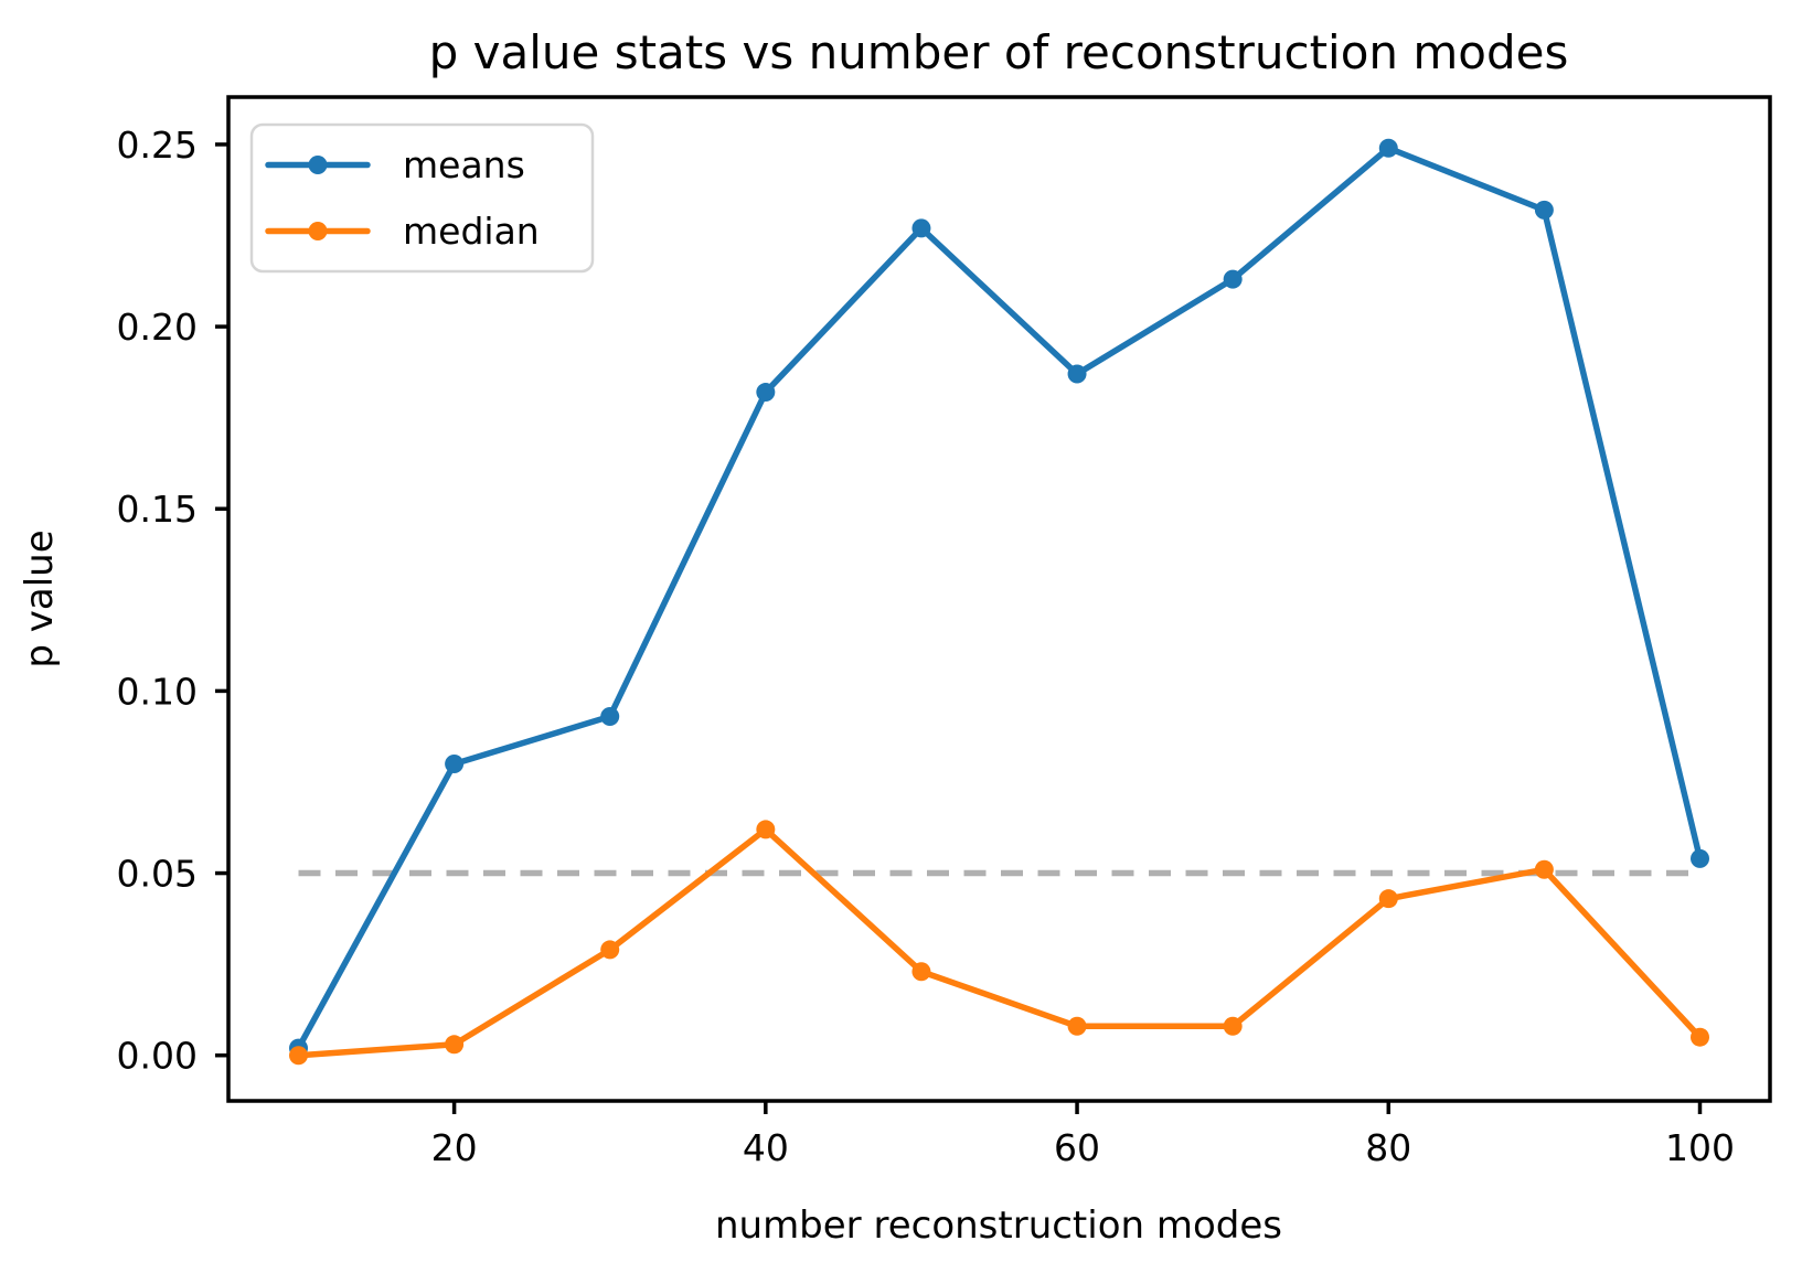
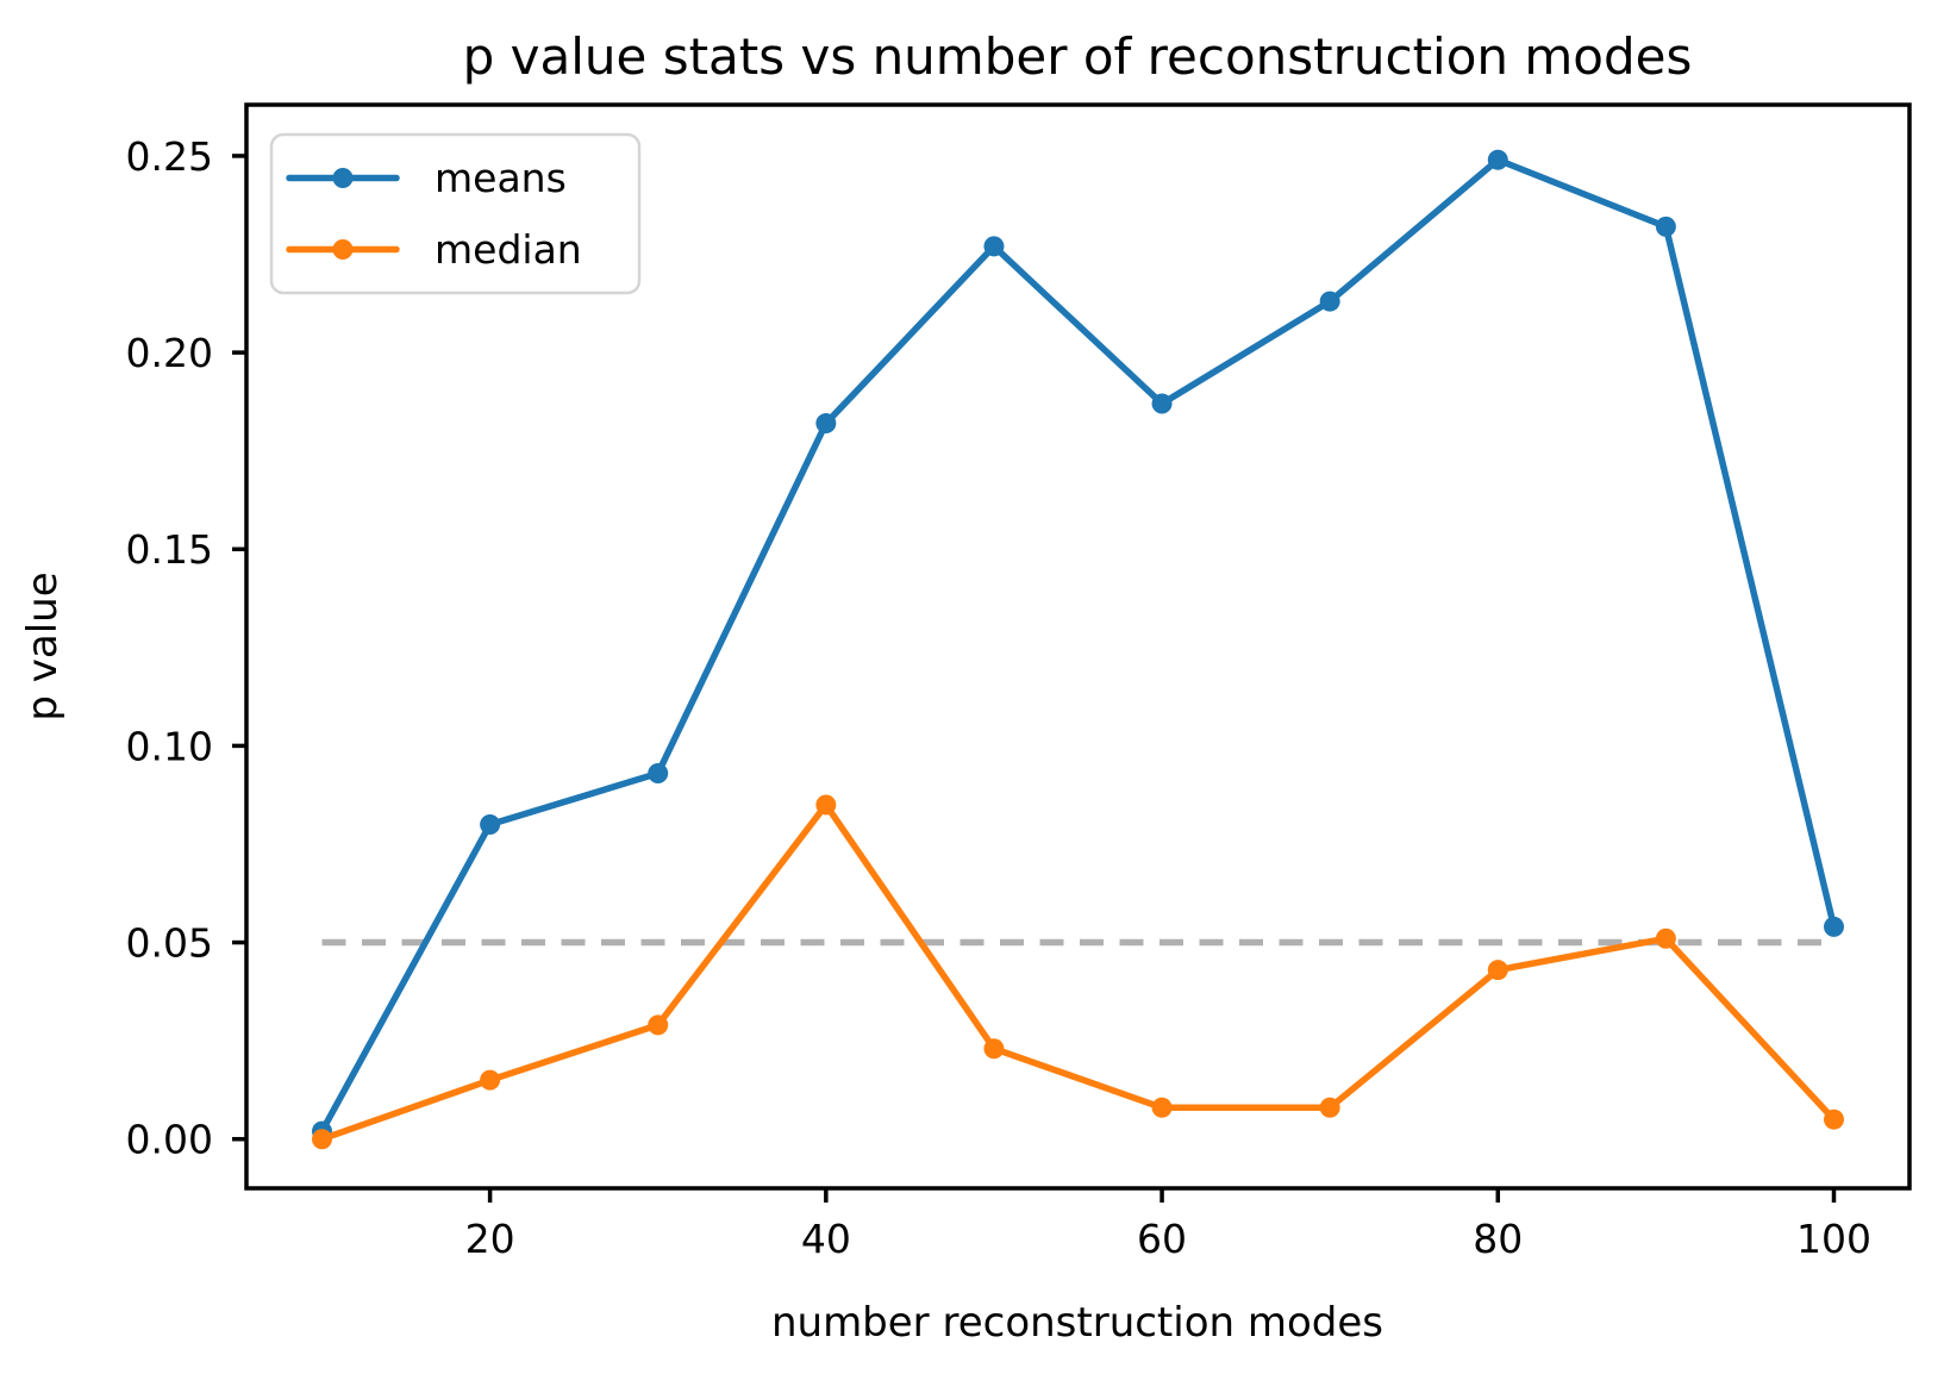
median/20: 0.003 -> 0.015
median/40: 0.062 -> 0.085
